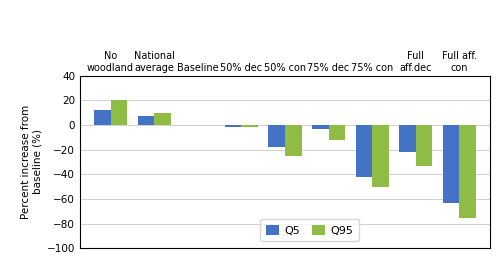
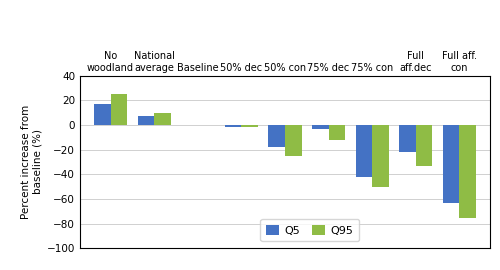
Q5/No woodland: 12 -> 17
Q95/No woodland: 20 -> 25
